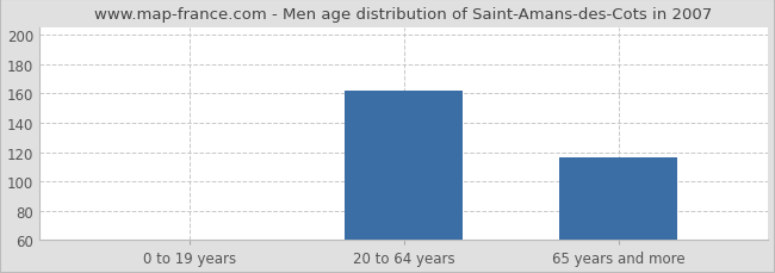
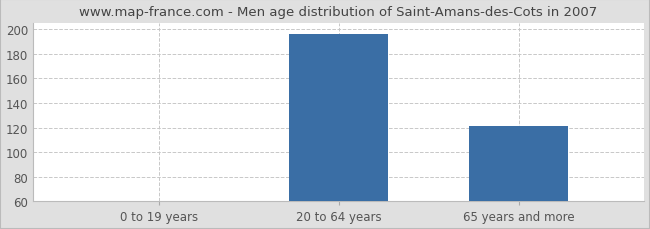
20 to 64 years: 162 -> 196
65 years and more: 116 -> 121
